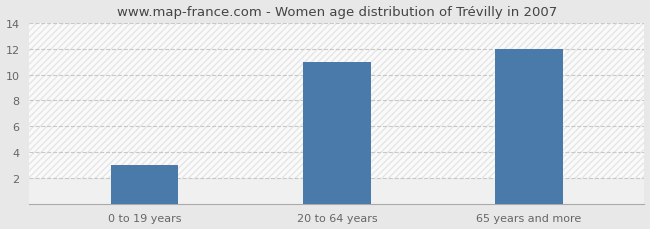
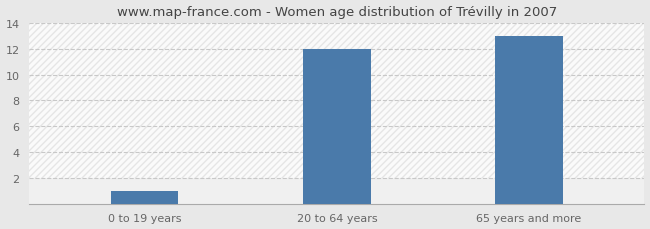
0 to 19 years: 3 -> 1
20 to 64 years: 11 -> 12
65 years and more: 12 -> 13
